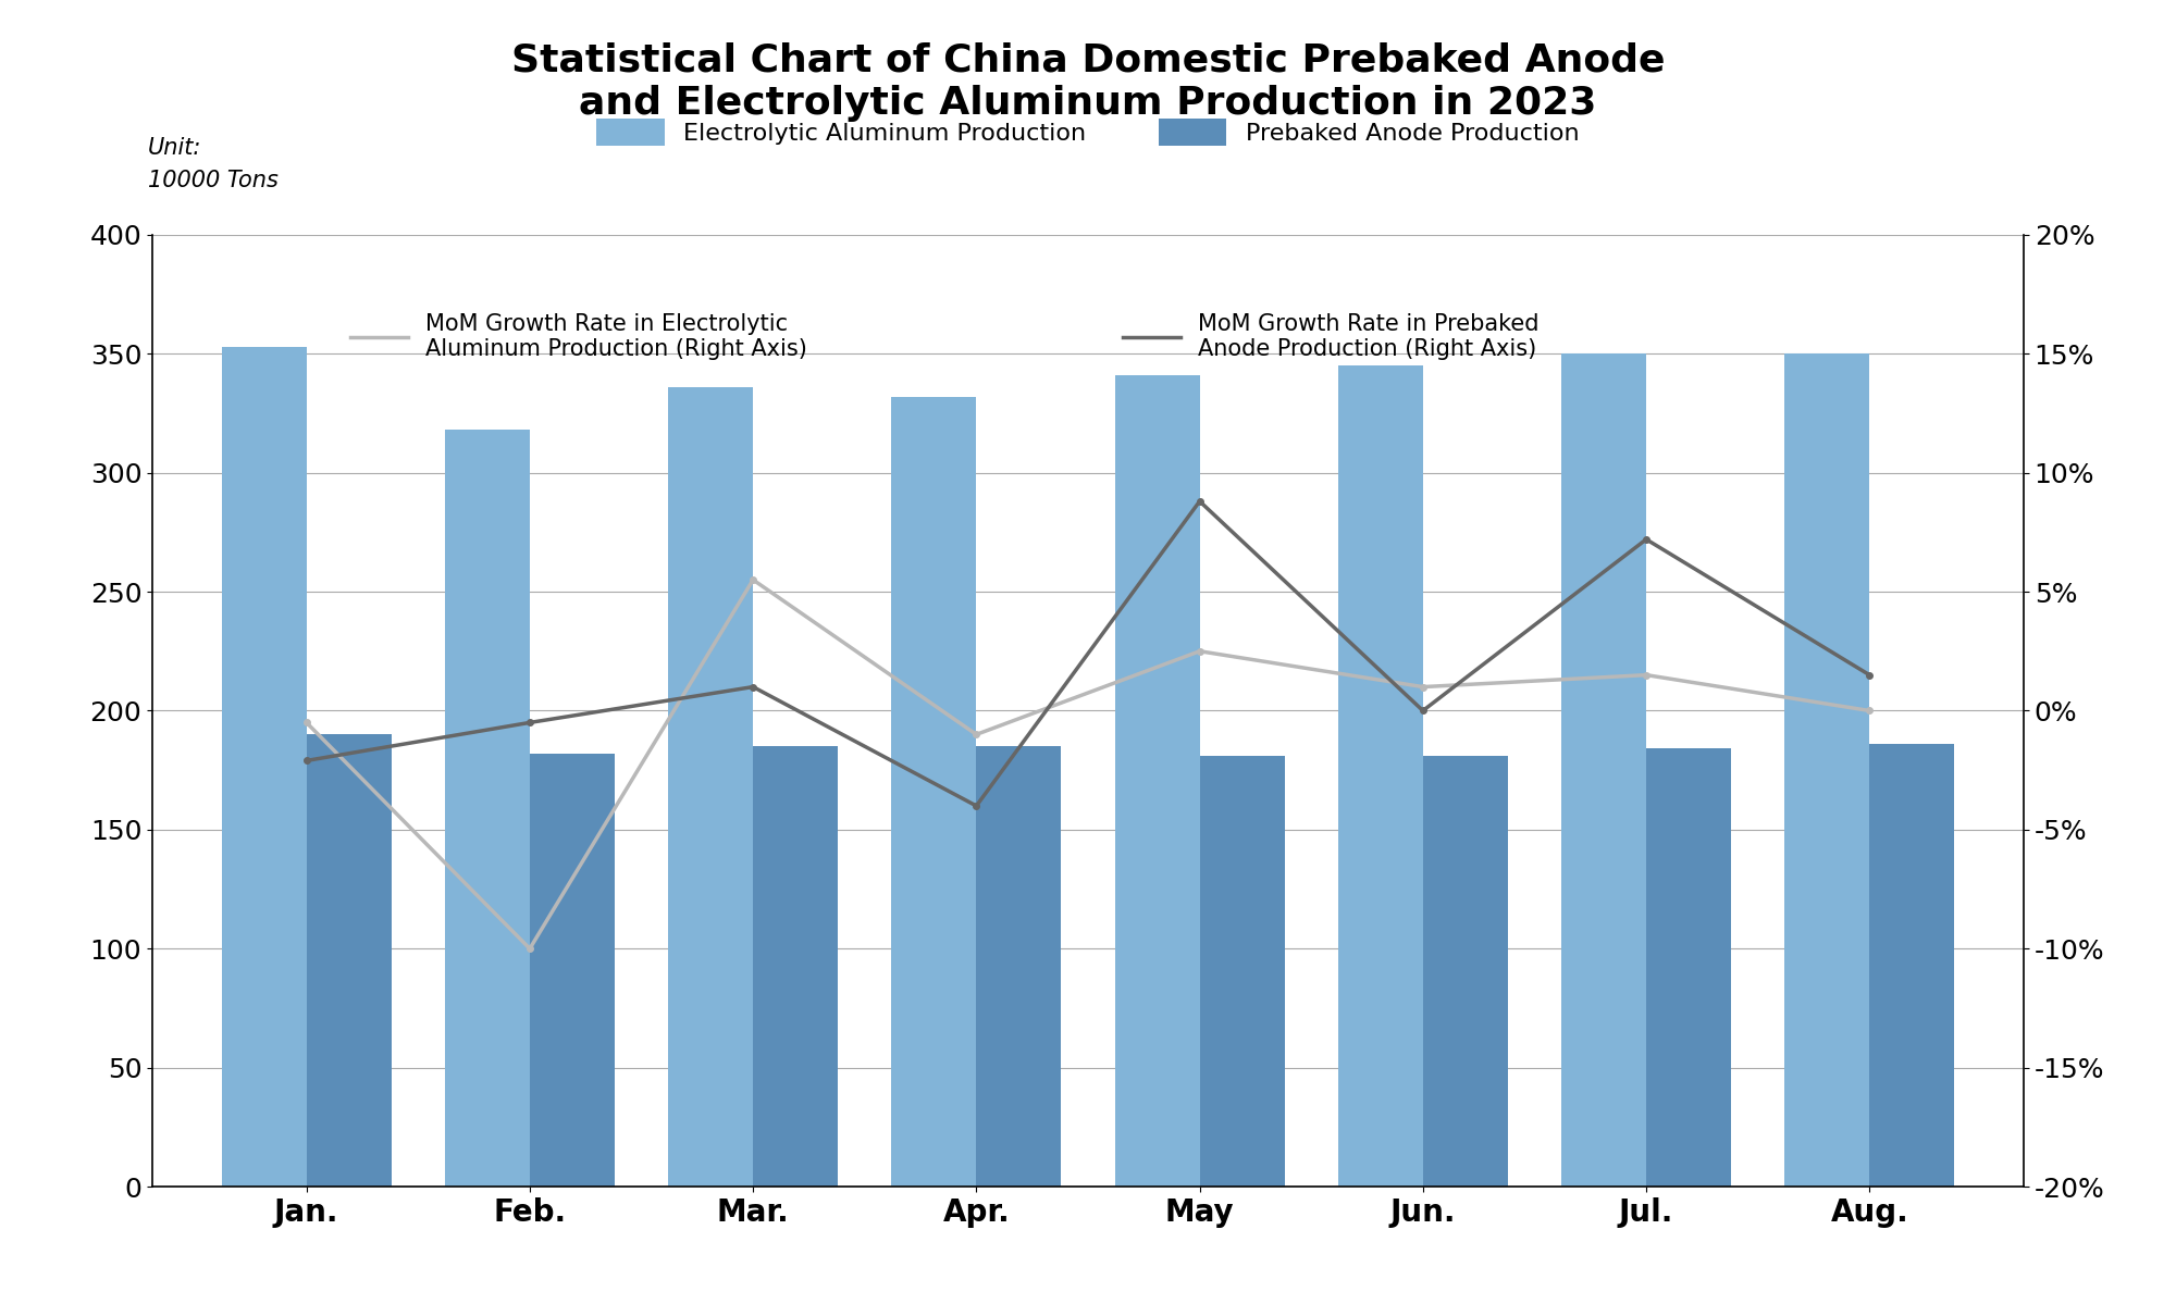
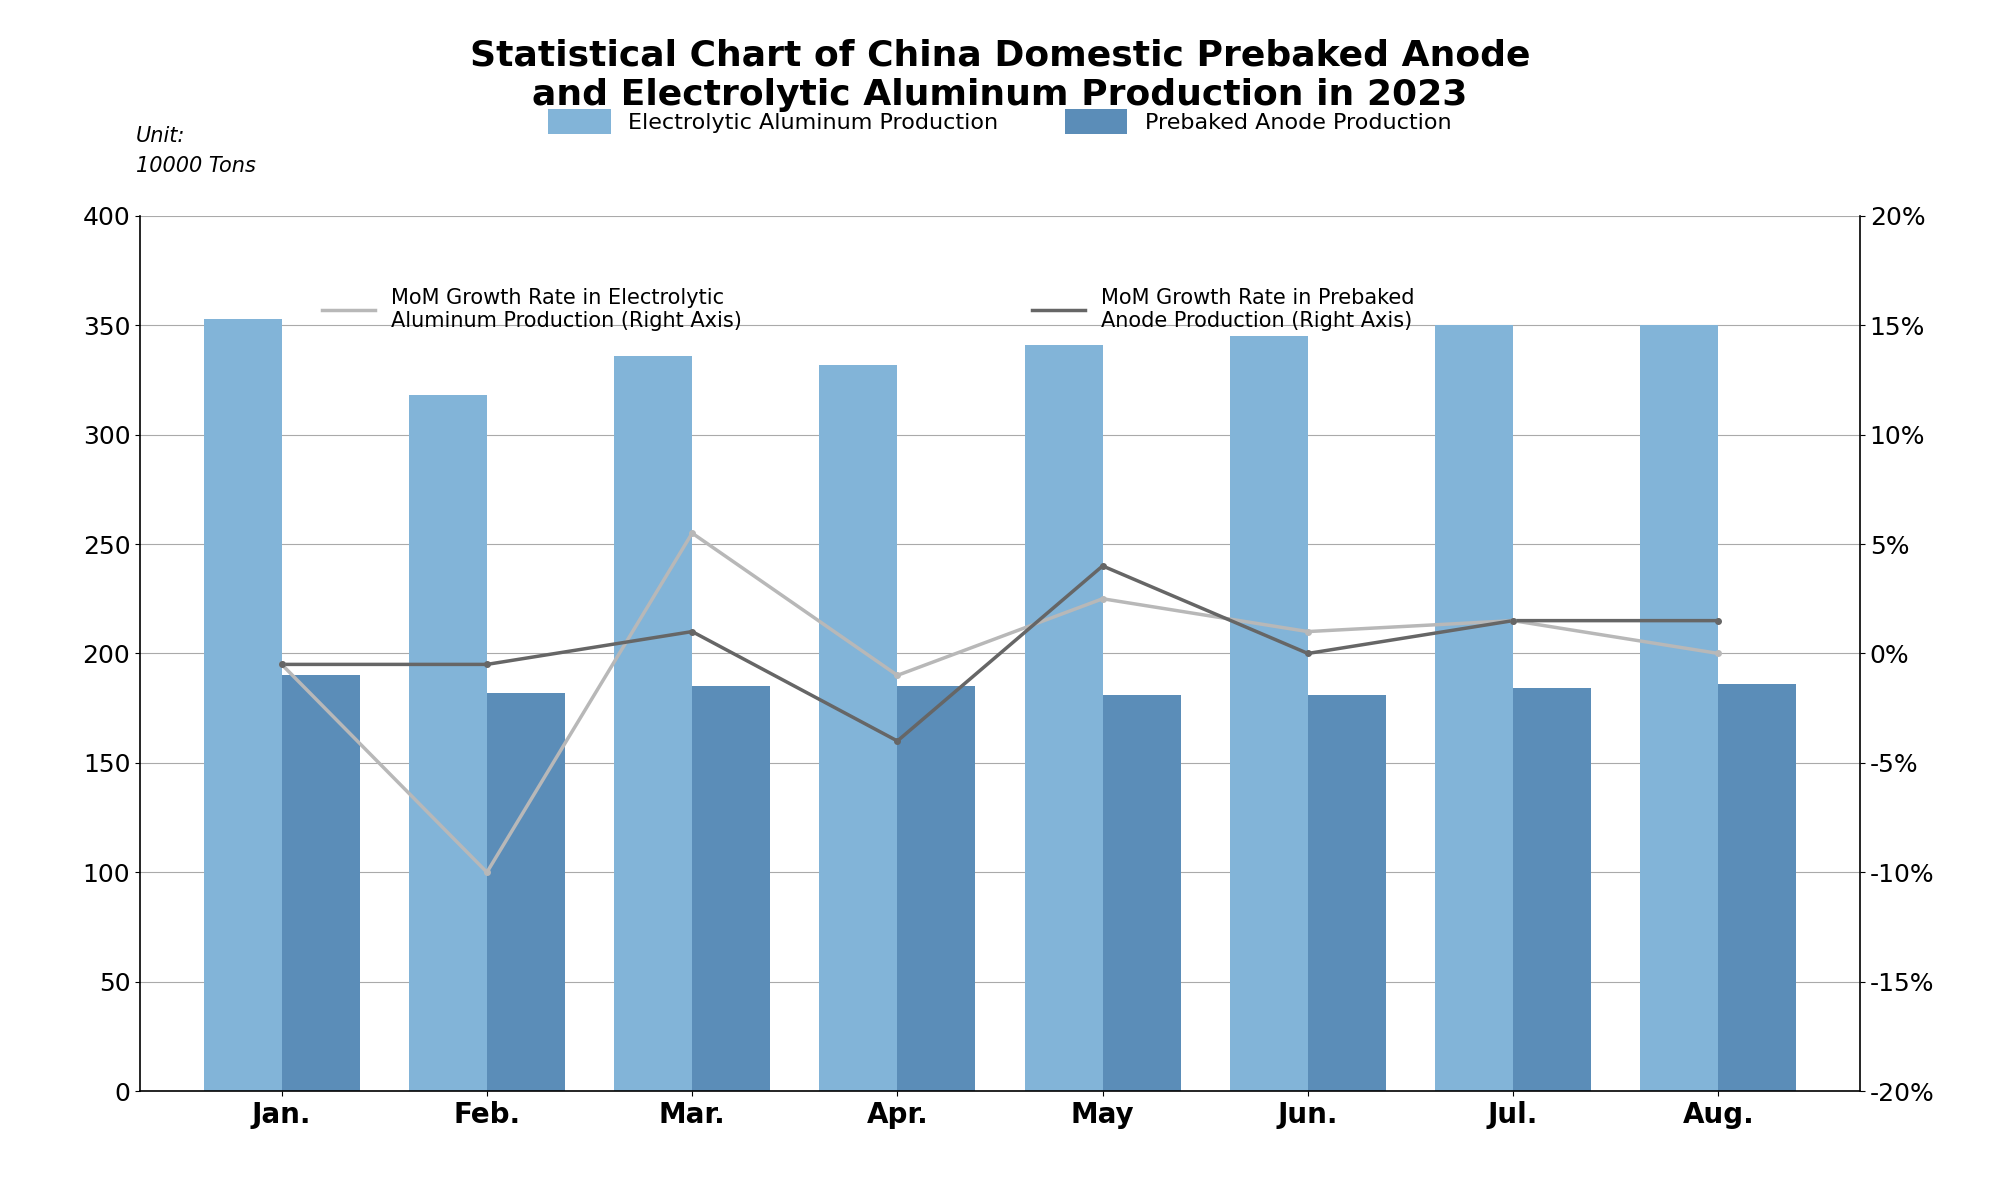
MoM Growth Rate in Prebaked Anode Production (Right Axis)/Jan.: -2.1% -> -0.5%
MoM Growth Rate in Prebaked Anode Production (Right Axis)/May: 8.8% -> 4.0%
MoM Growth Rate in Prebaked Anode Production (Right Axis)/Jul.: 7.2% -> 1.5%
